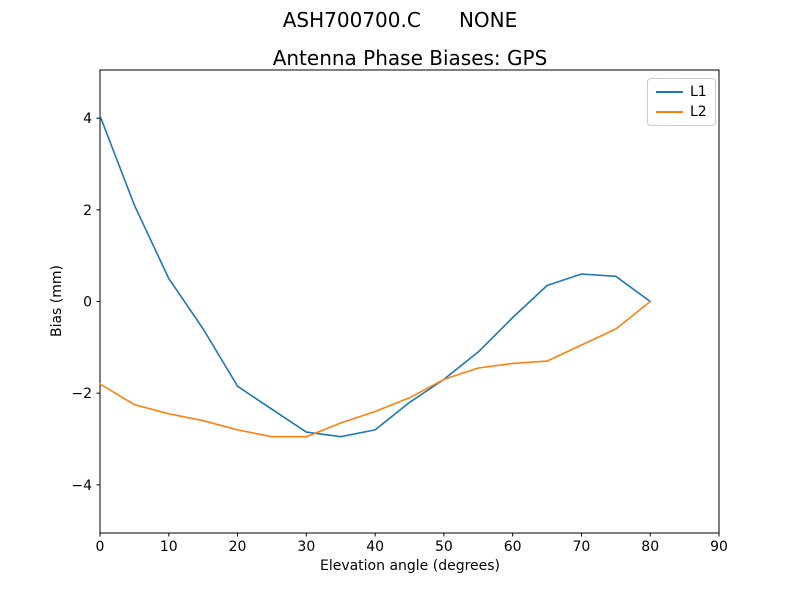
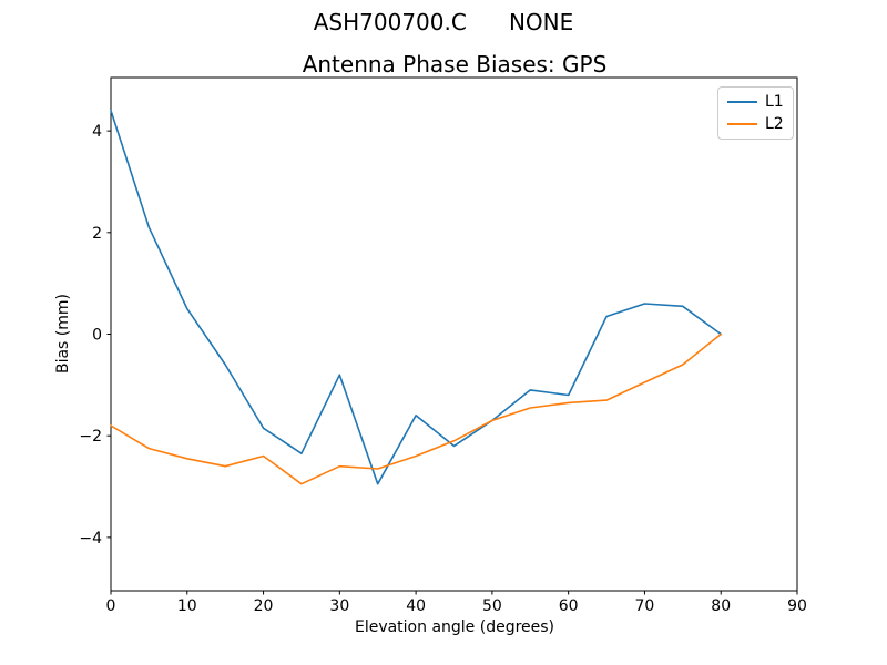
L1/0: 4.0 -> 4.4
L2/20: -2.8 -> -2.4
L1/30: -2.9 -> -0.8
L2/30: -3.0 -> -2.6
L1/40: -2.8 -> -1.6
L1/60: -0.3 -> -1.2
